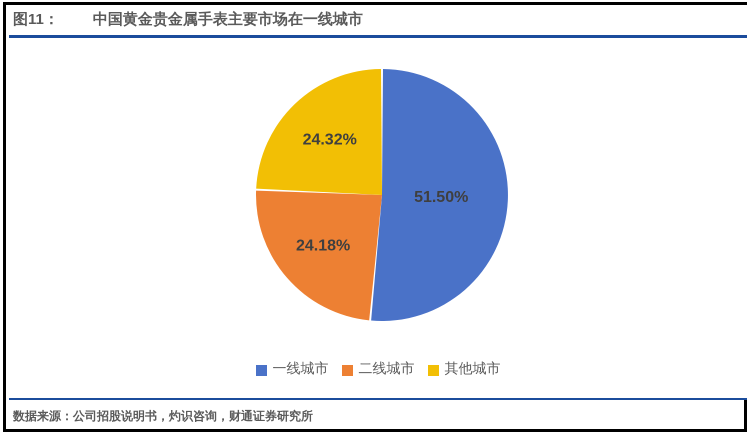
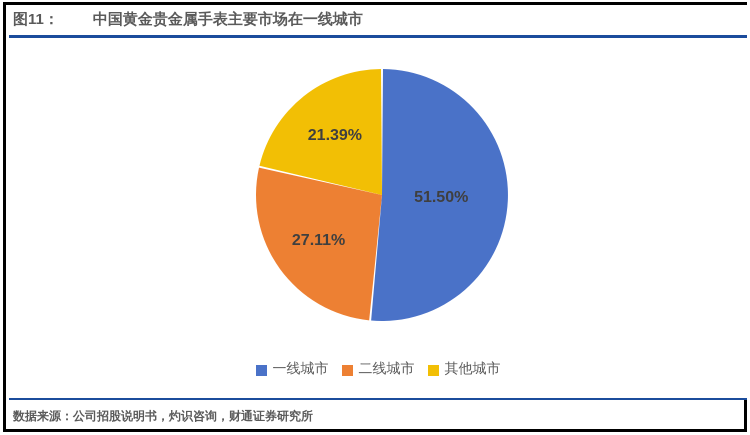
二线城市: 24.18% -> 27.11%
其他城市: 24.32% -> 21.39%
